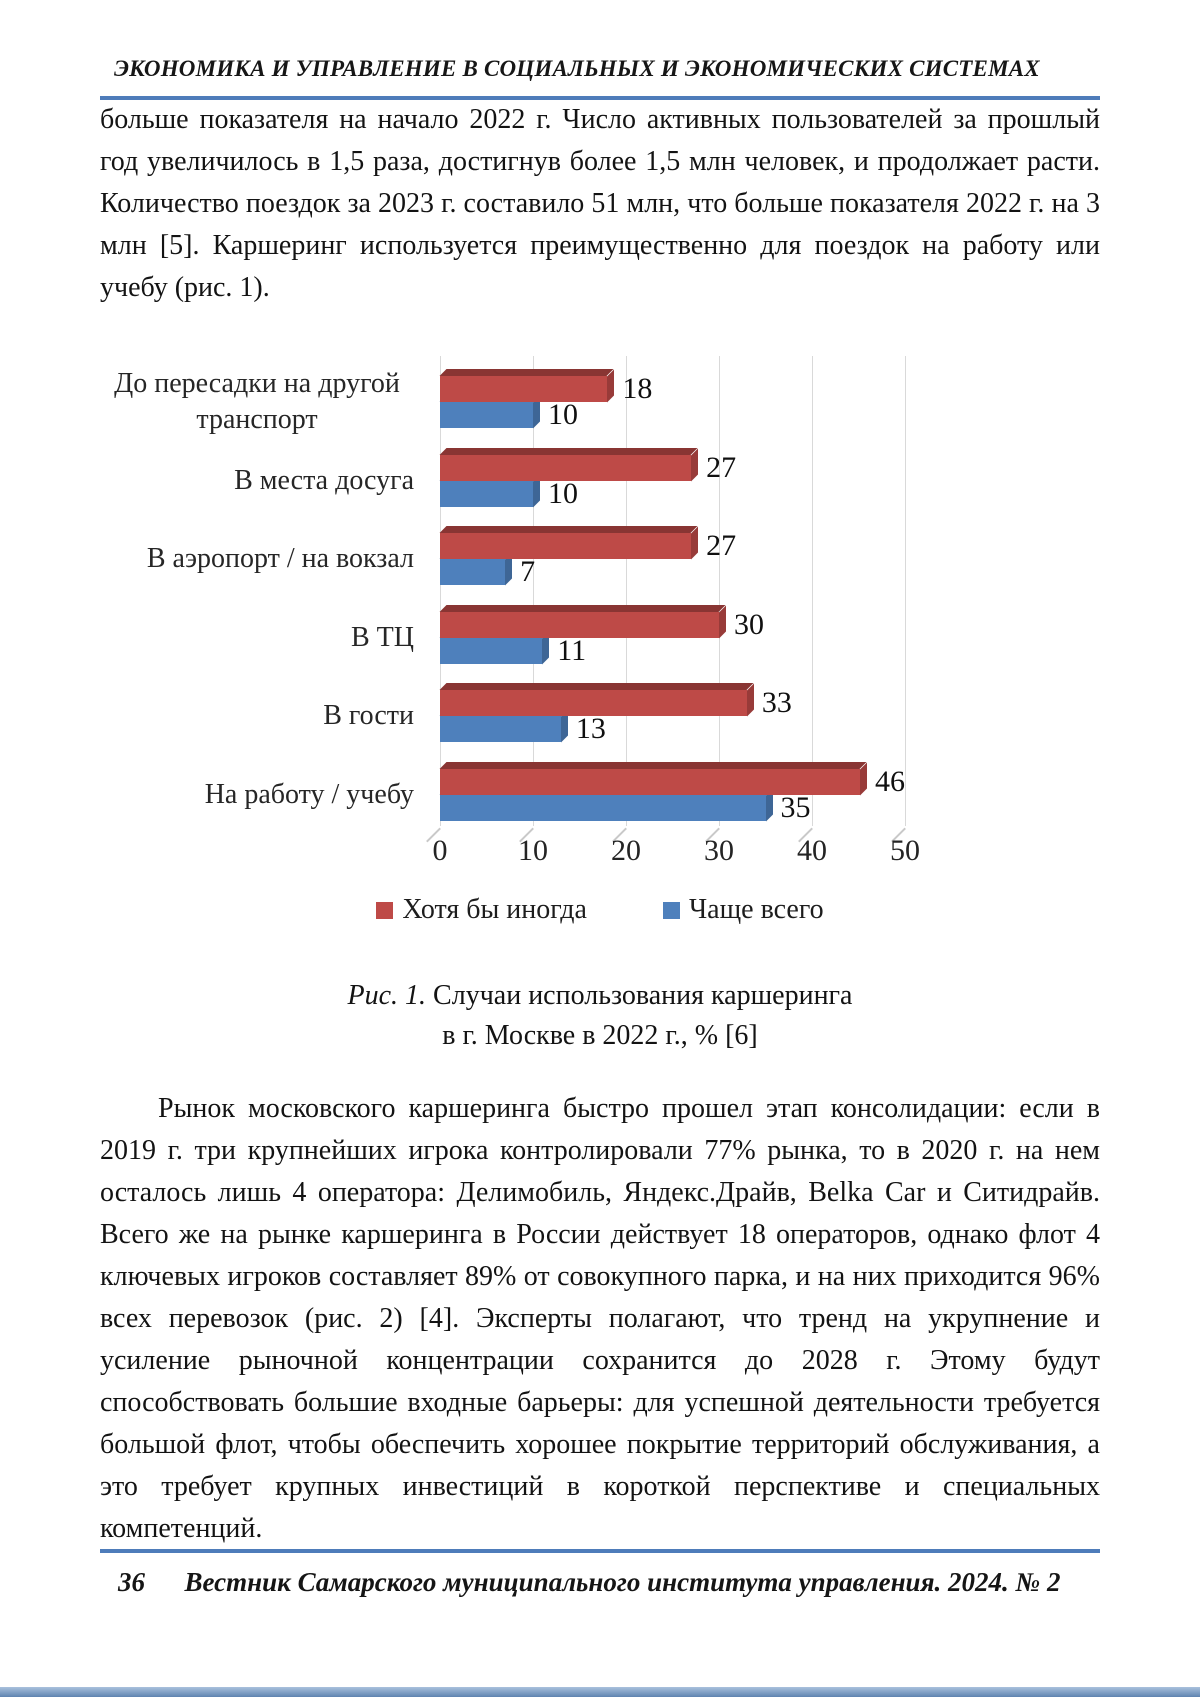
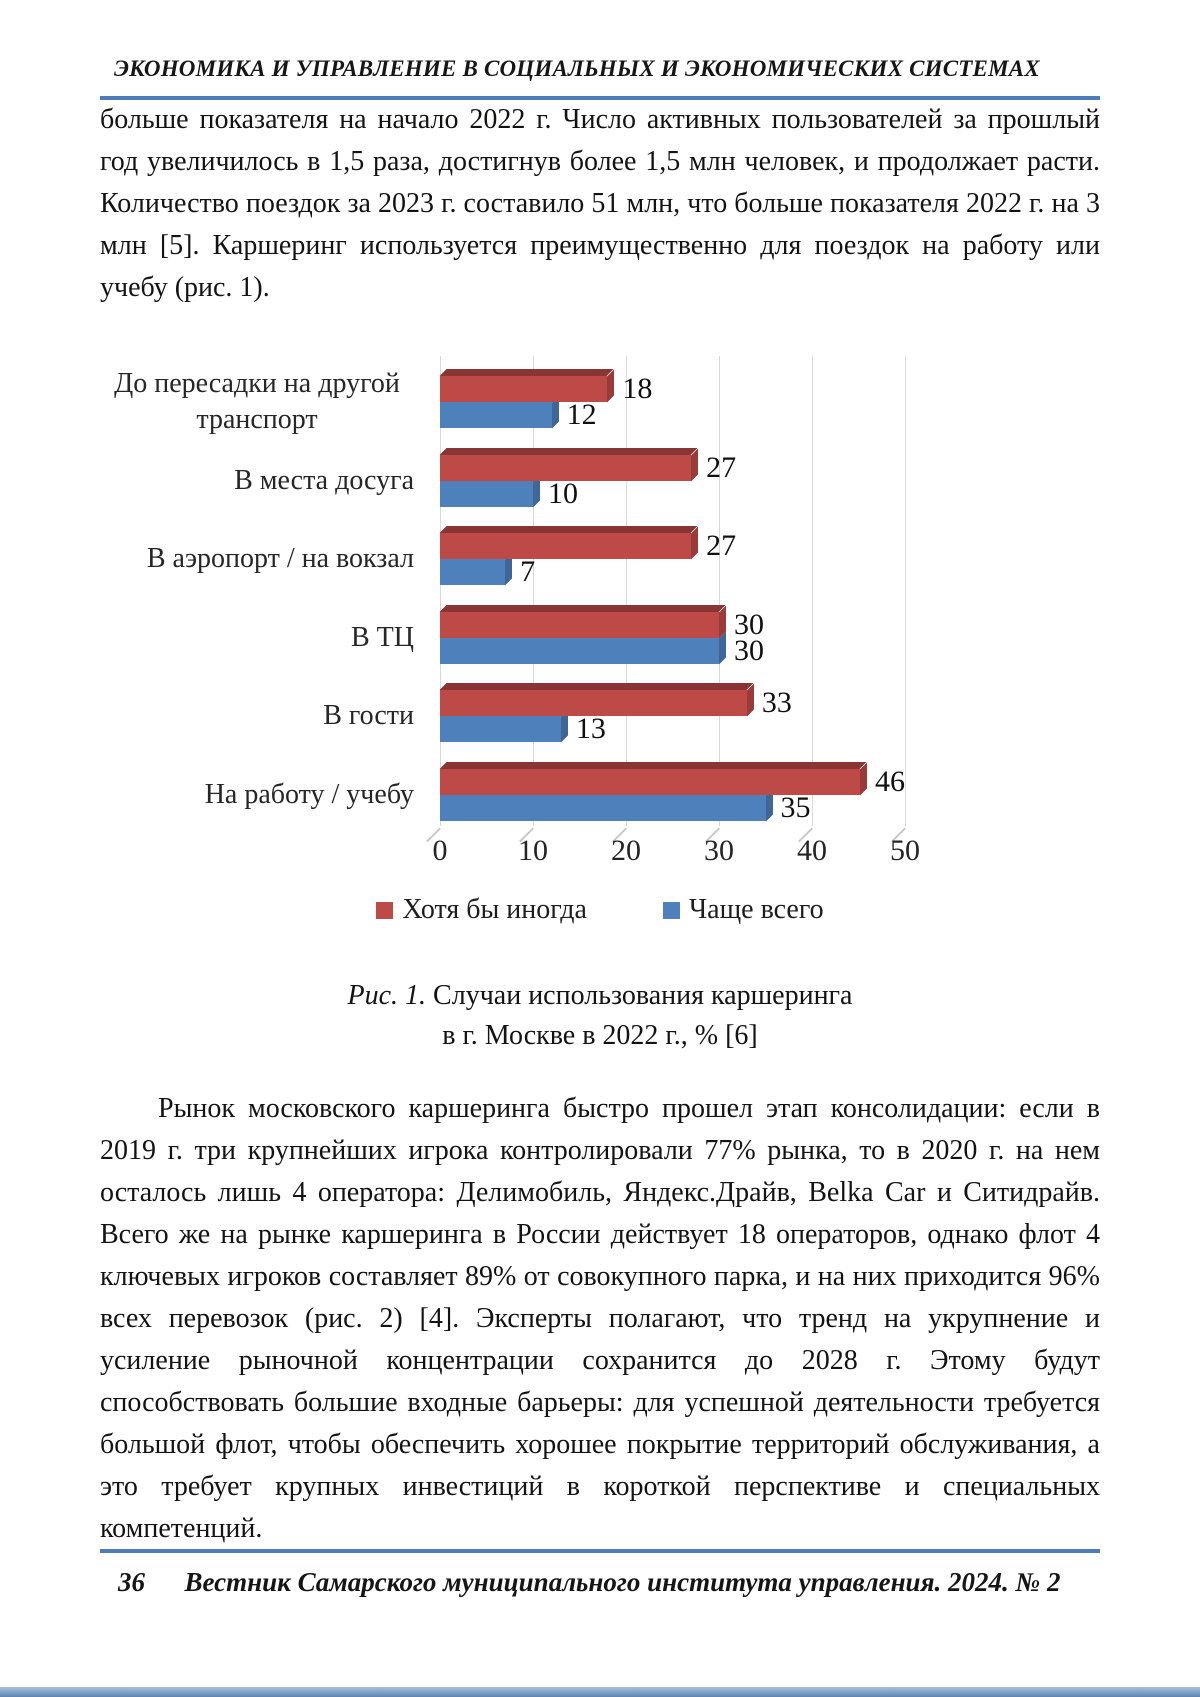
Чаще всего/До пересадки на другой транспорт: 10 -> 12
Чаще всего/В ТЦ: 11 -> 30
